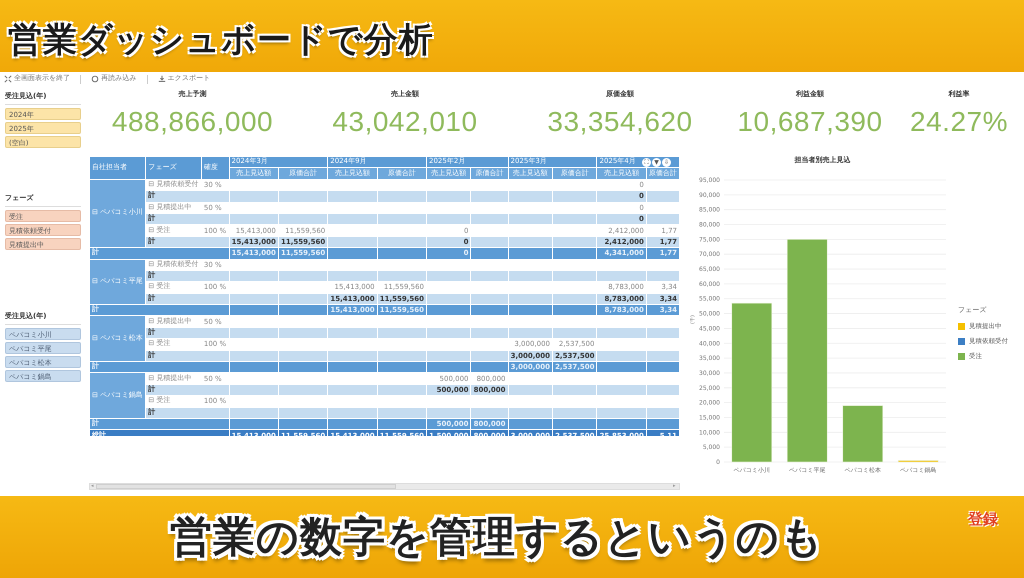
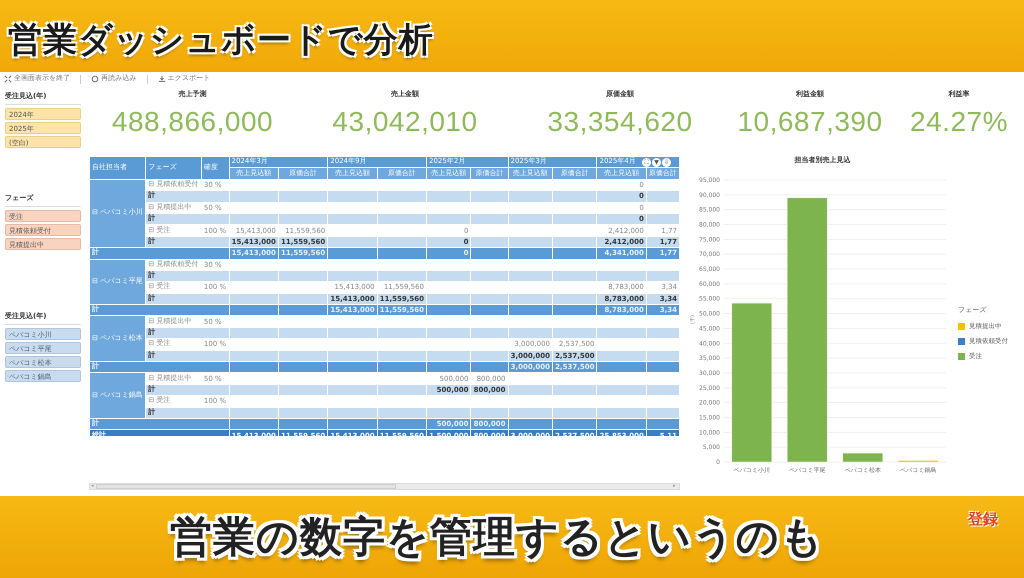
受注/ペパコミ平尾: 75000 -> 89000
受注/ペパコミ松本: 19000 -> 3000
